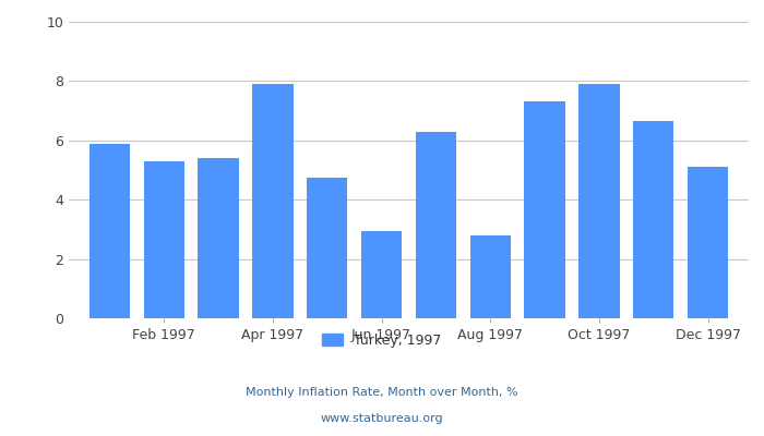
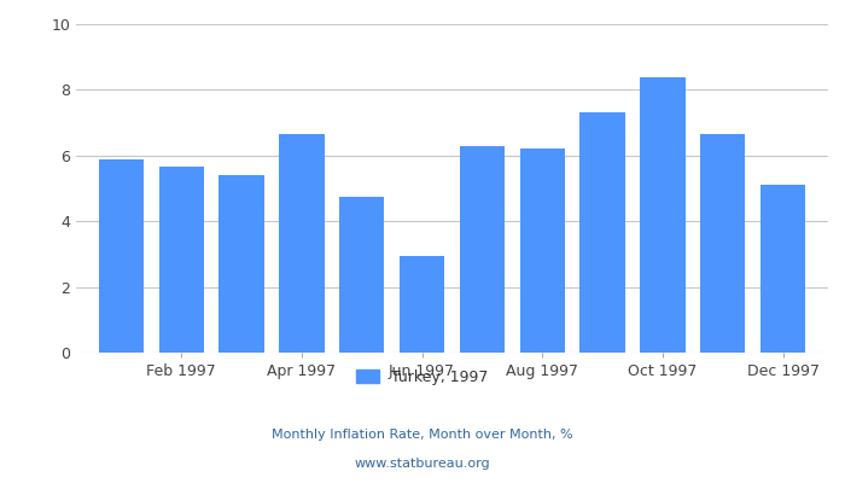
Feb 1997: 5.30 -> 5.65
Apr 1997: 7.90 -> 6.65
Aug 1997: 2.80 -> 6.20
Oct 1997: 7.90 -> 8.40
